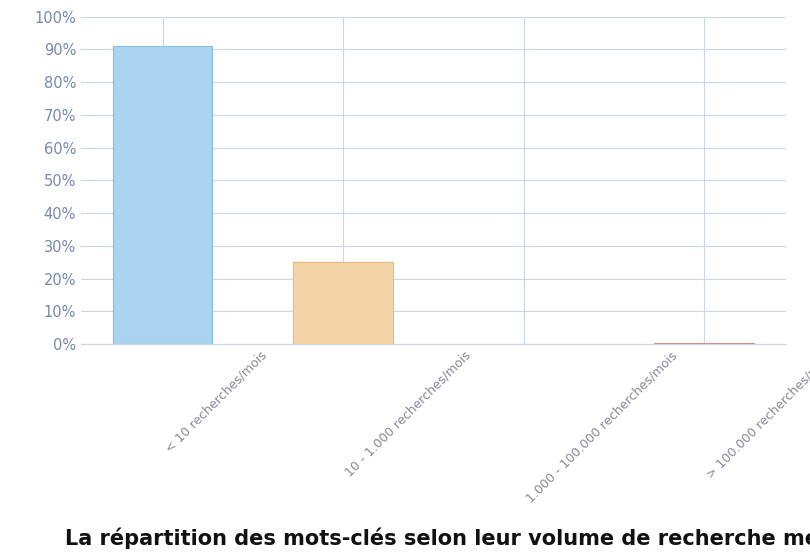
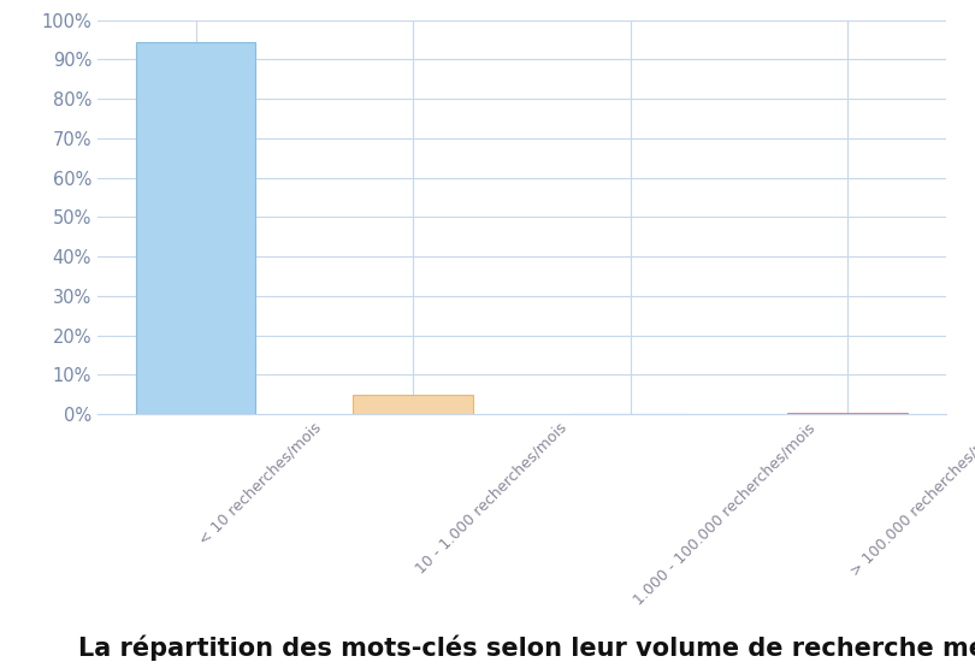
< 10 recherches/mois: 91.0% -> 94.5%
10 - 1.000 recherches/mois: 25.0% -> 5.0%
